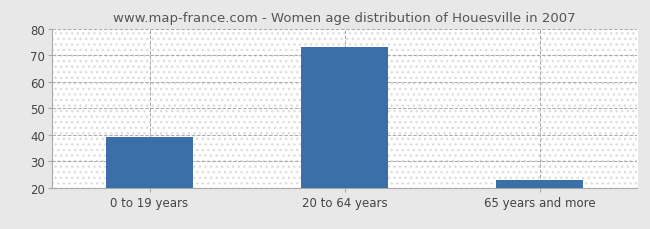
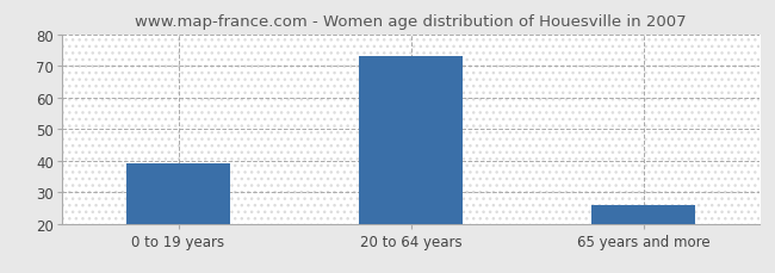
65 years and more: 23 -> 26
